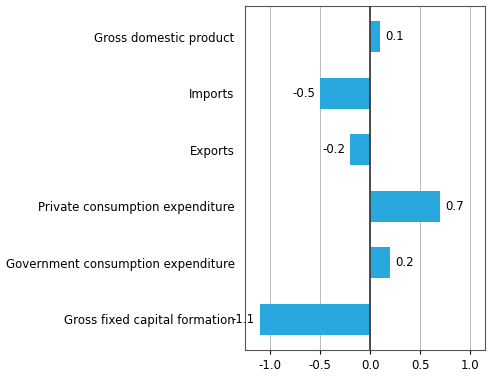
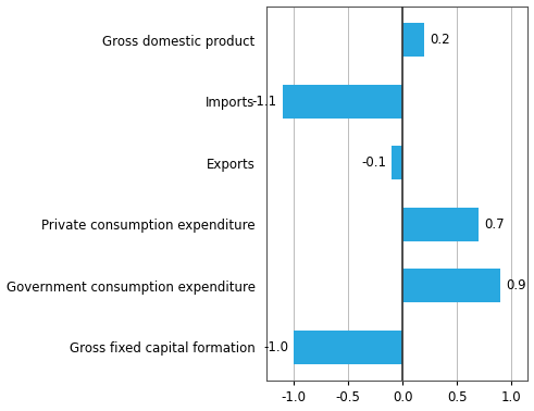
Gross domestic product: 0.1 -> 0.2
Imports: -0.5 -> -1.1
Exports: -0.2 -> -0.1
Government consumption expenditure: 0.2 -> 0.9
Gross fixed capital formation: -1.1 -> -1.0
